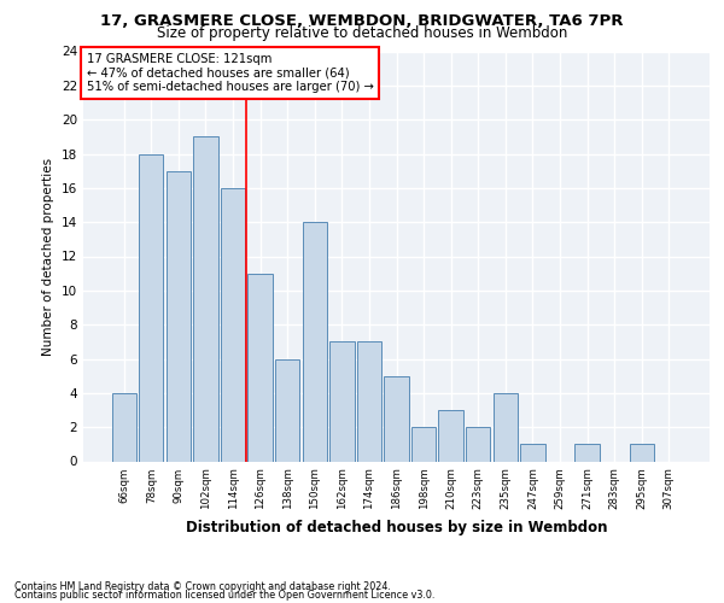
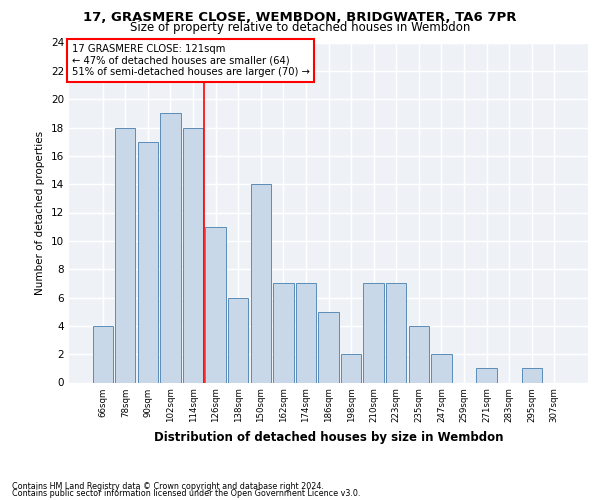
114sqm: 16 -> 18
210sqm: 3 -> 7
223sqm: 2 -> 7
247sqm: 1 -> 2
